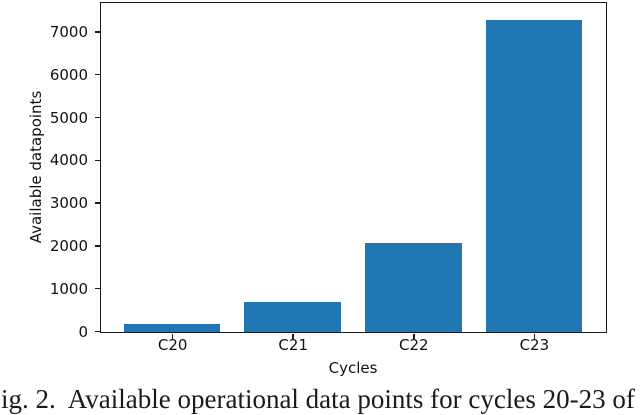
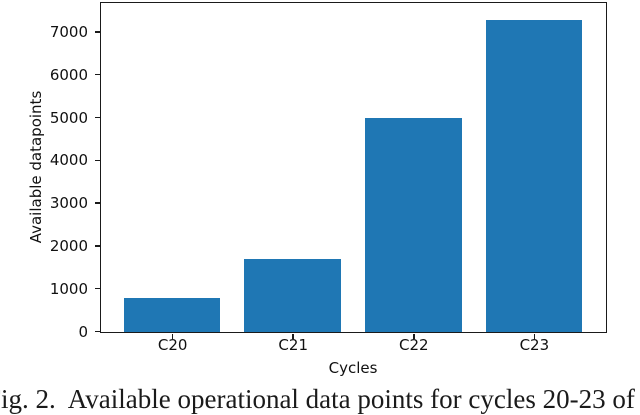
C20: 200 -> 800
C21: 700 -> 1700
C22: 2100 -> 5000
